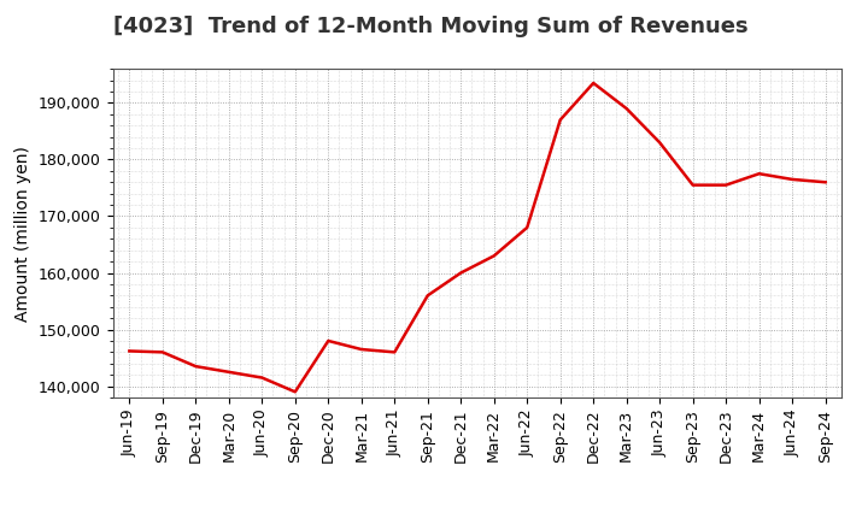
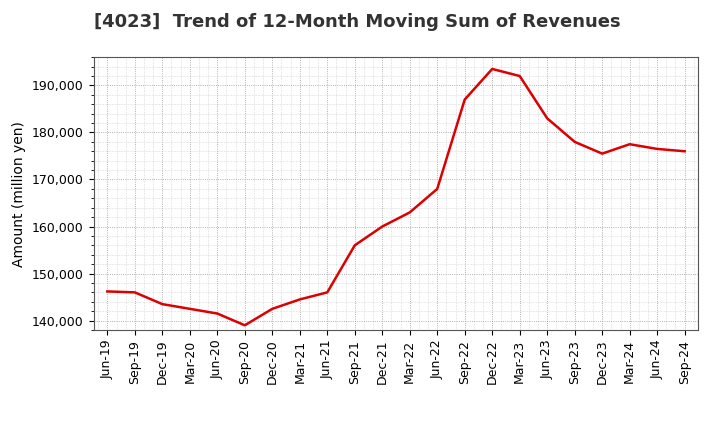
Dec-20: 148,000 -> 142,500
Mar-21: 146,500 -> 144,500
Mar-23: 189,000 -> 192,000
Sep-23: 175,500 -> 178,000
